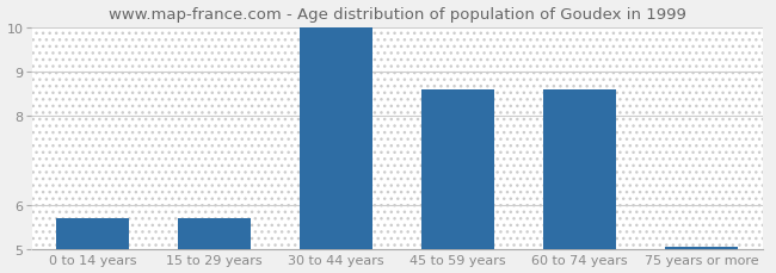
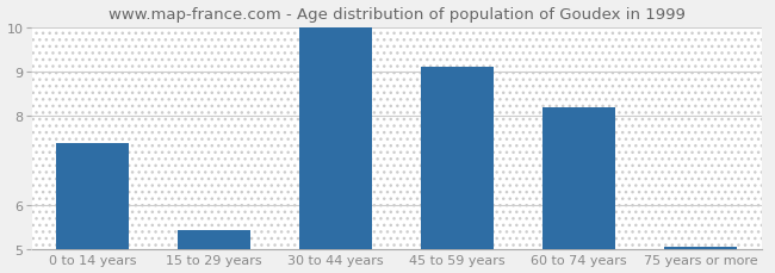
0 to 14 years: 5.70 -> 7.40
15 to 29 years: 5.70 -> 5.45
45 to 59 years: 8.60 -> 9.10
60 to 74 years: 8.60 -> 8.20
